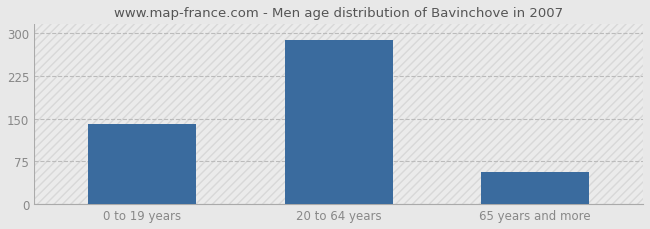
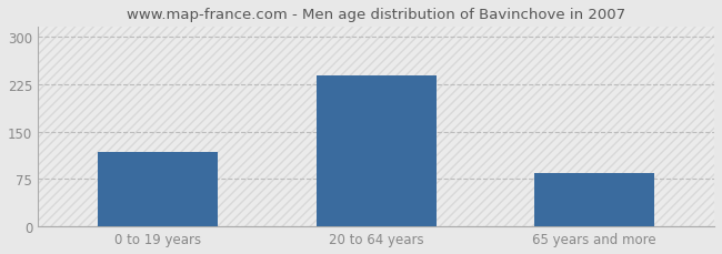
0 to 19 years: 140 -> 118
20 to 64 years: 288 -> 238
65 years and more: 57 -> 84
